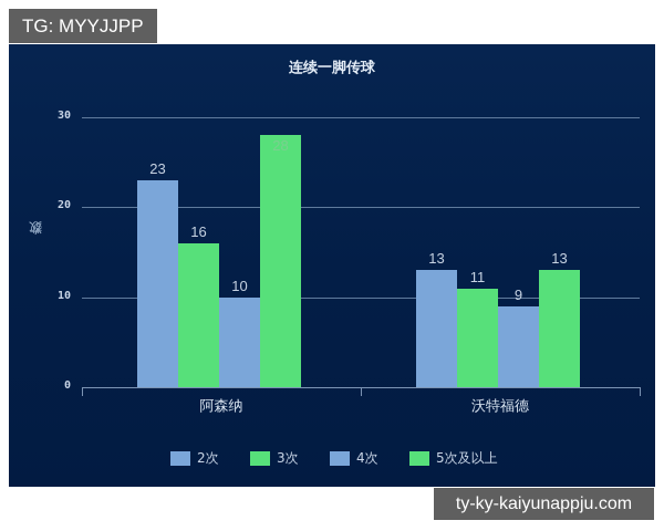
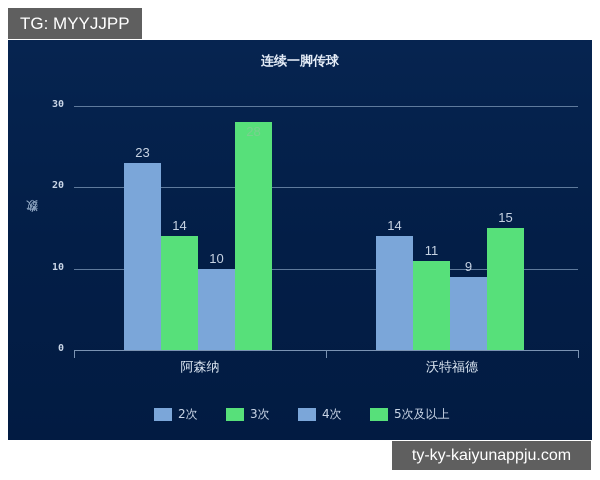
3次/阿森纳: 16 -> 14
2次/沃特福德: 13 -> 14
5次及以上/沃特福德: 13 -> 15
